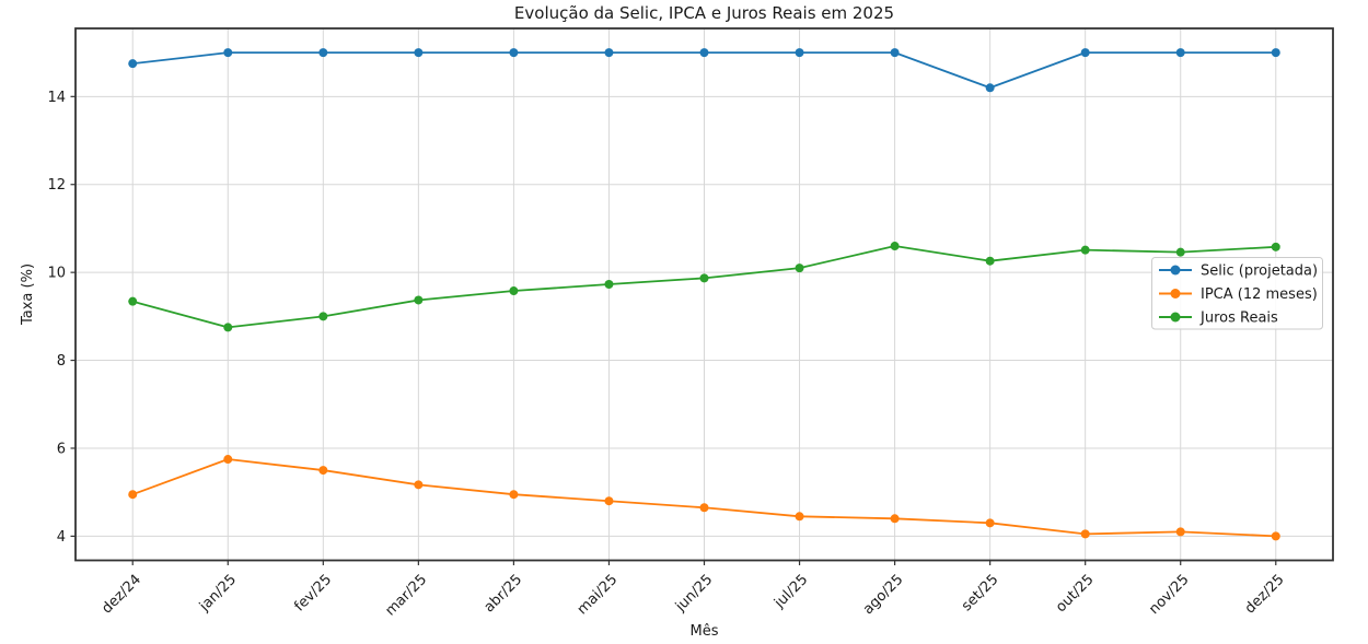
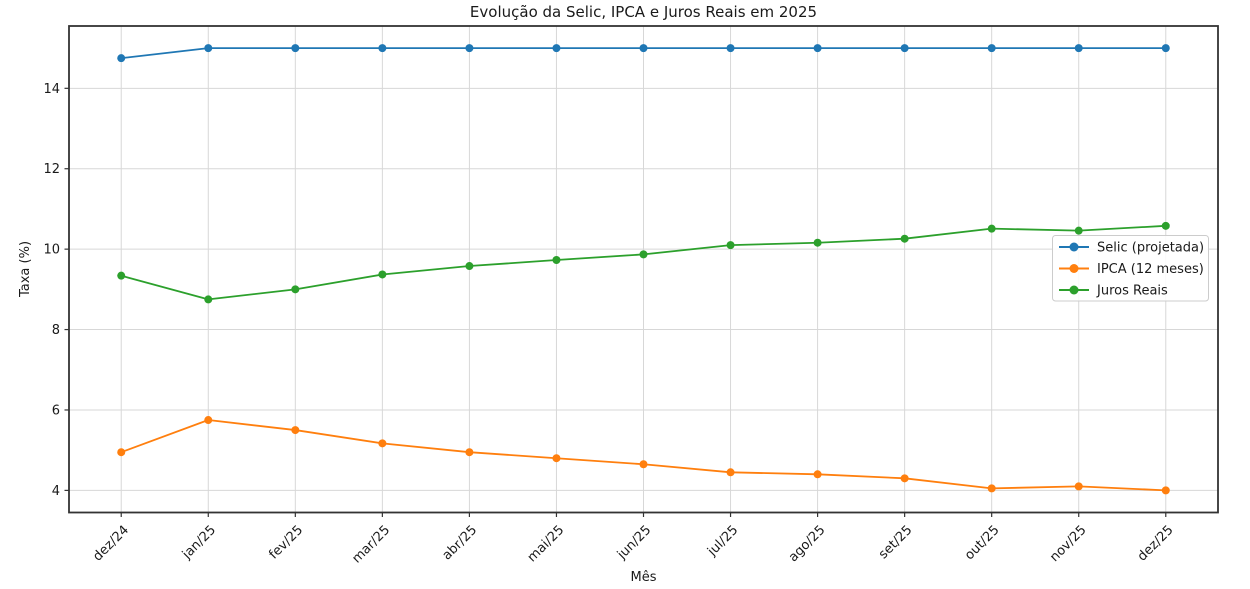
Juros Reais/ago/25: 10.6 -> 10.2
Selic (projetada)/set/25: 14.2 -> 15.0
